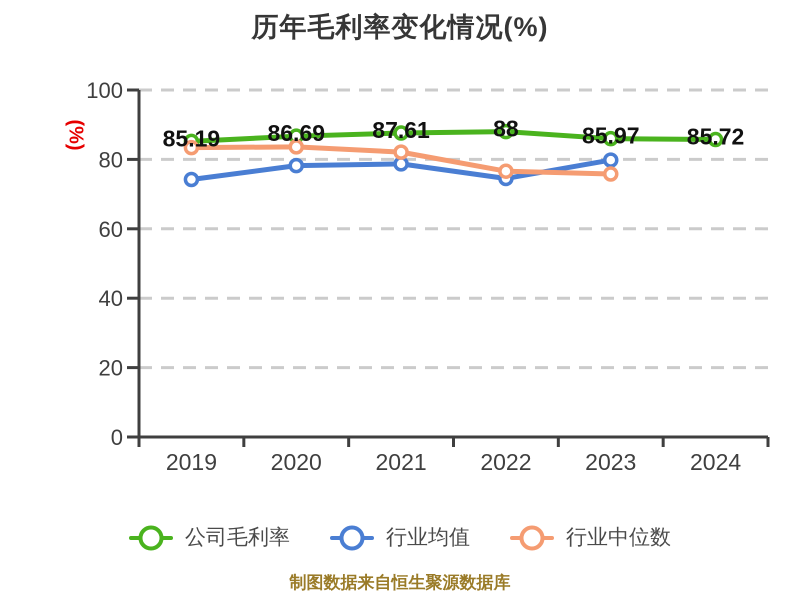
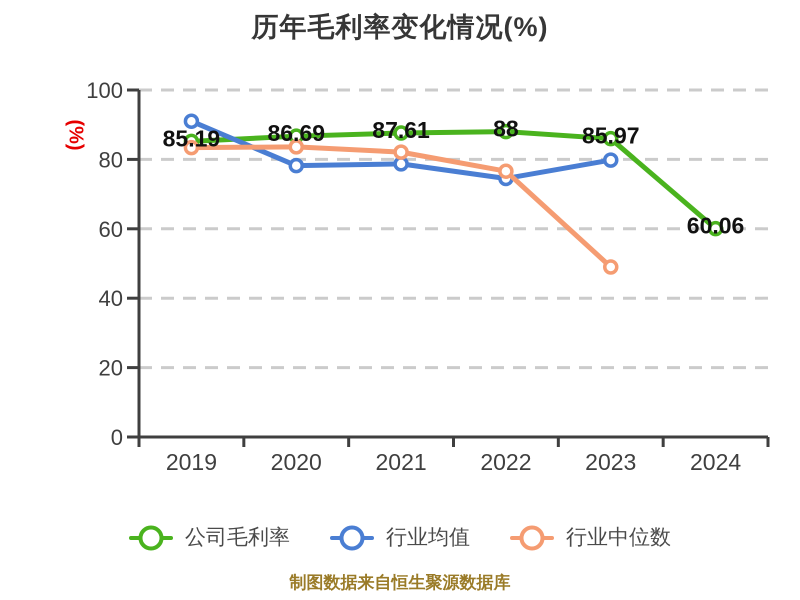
行业均值/2019: 74 -> 91
行业中位数/2023: 76 -> 49
公司毛利率/2024: 85.72 -> 60.06
